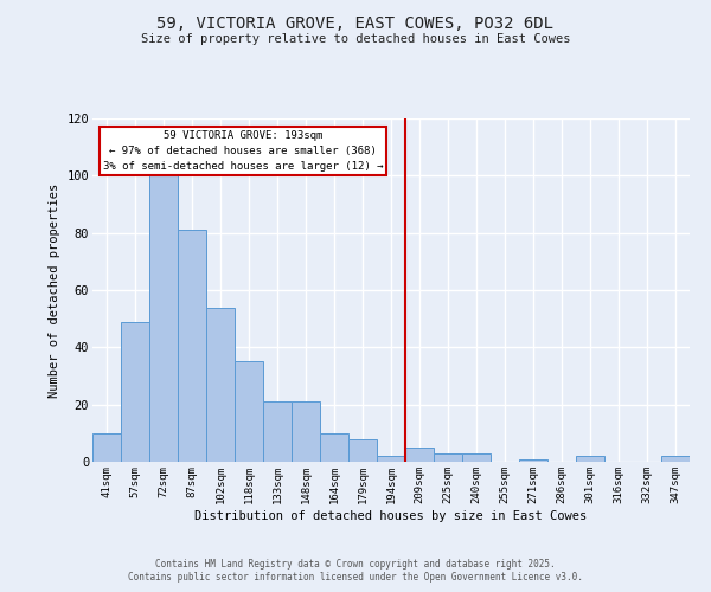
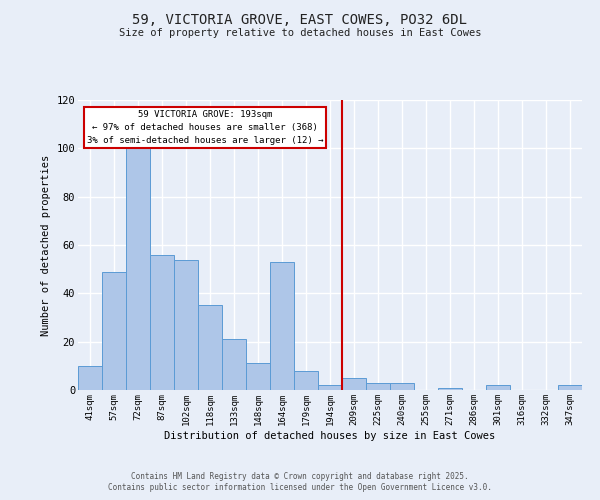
87sqm: 81 -> 56
148sqm: 21 -> 11
164sqm: 10 -> 53
